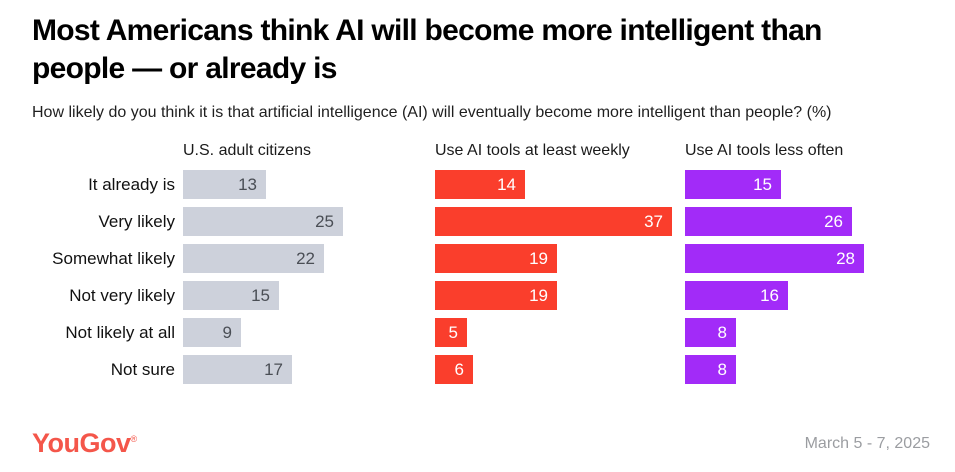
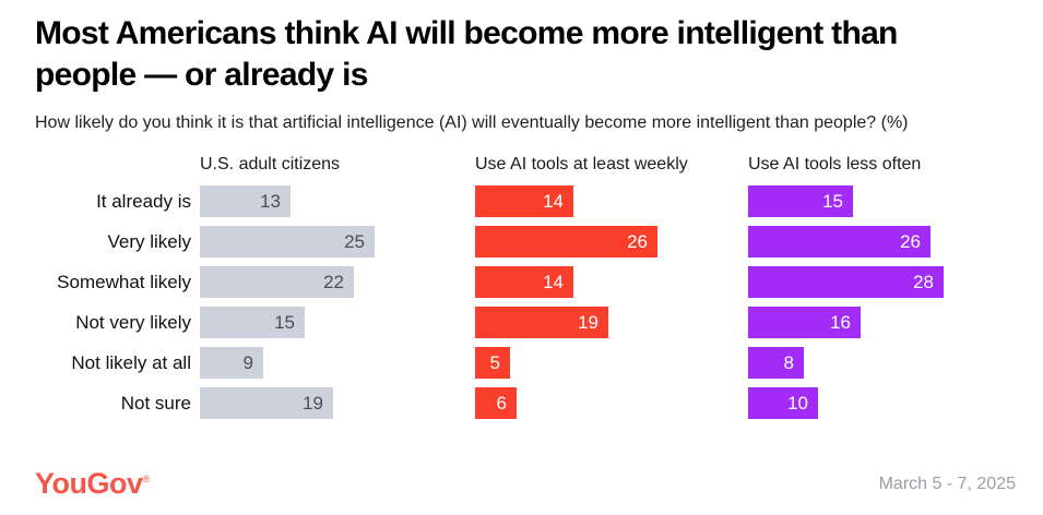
Use AI tools at least weekly/Very likely: 37 -> 26
Use AI tools at least weekly/Somewhat likely: 19 -> 14
U.S. adult citizens/Not sure: 17 -> 19
Use AI tools less often/Not sure: 8 -> 10
